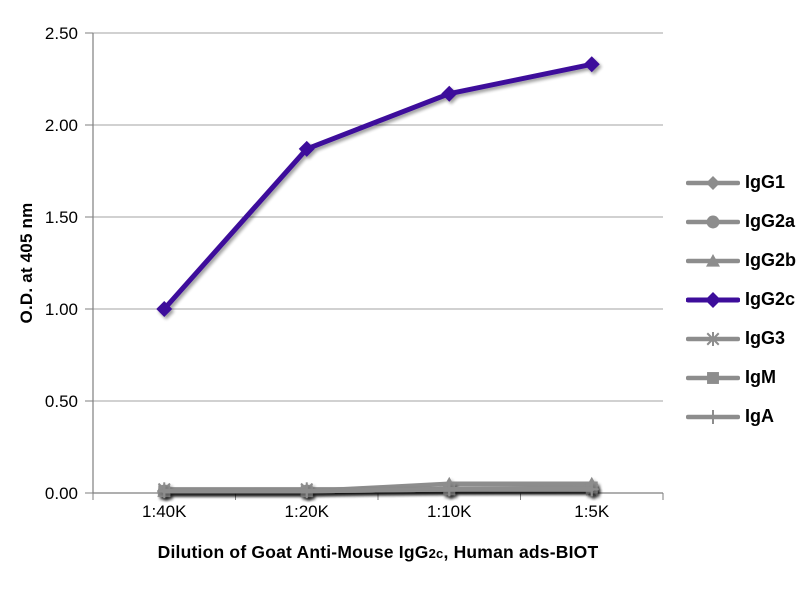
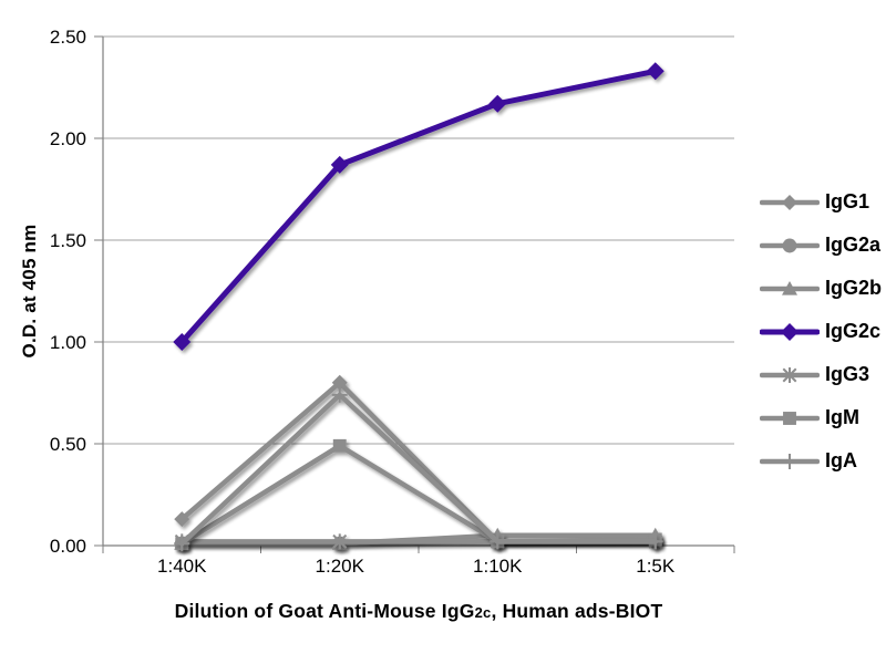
IgG1/1:40K: 0.01 -> 0.13
IgG1/1:20K: 0.01 -> 0.80
IgM/1:20K: 0.01 -> 0.49
IgA/1:20K: 0.01 -> 0.74
